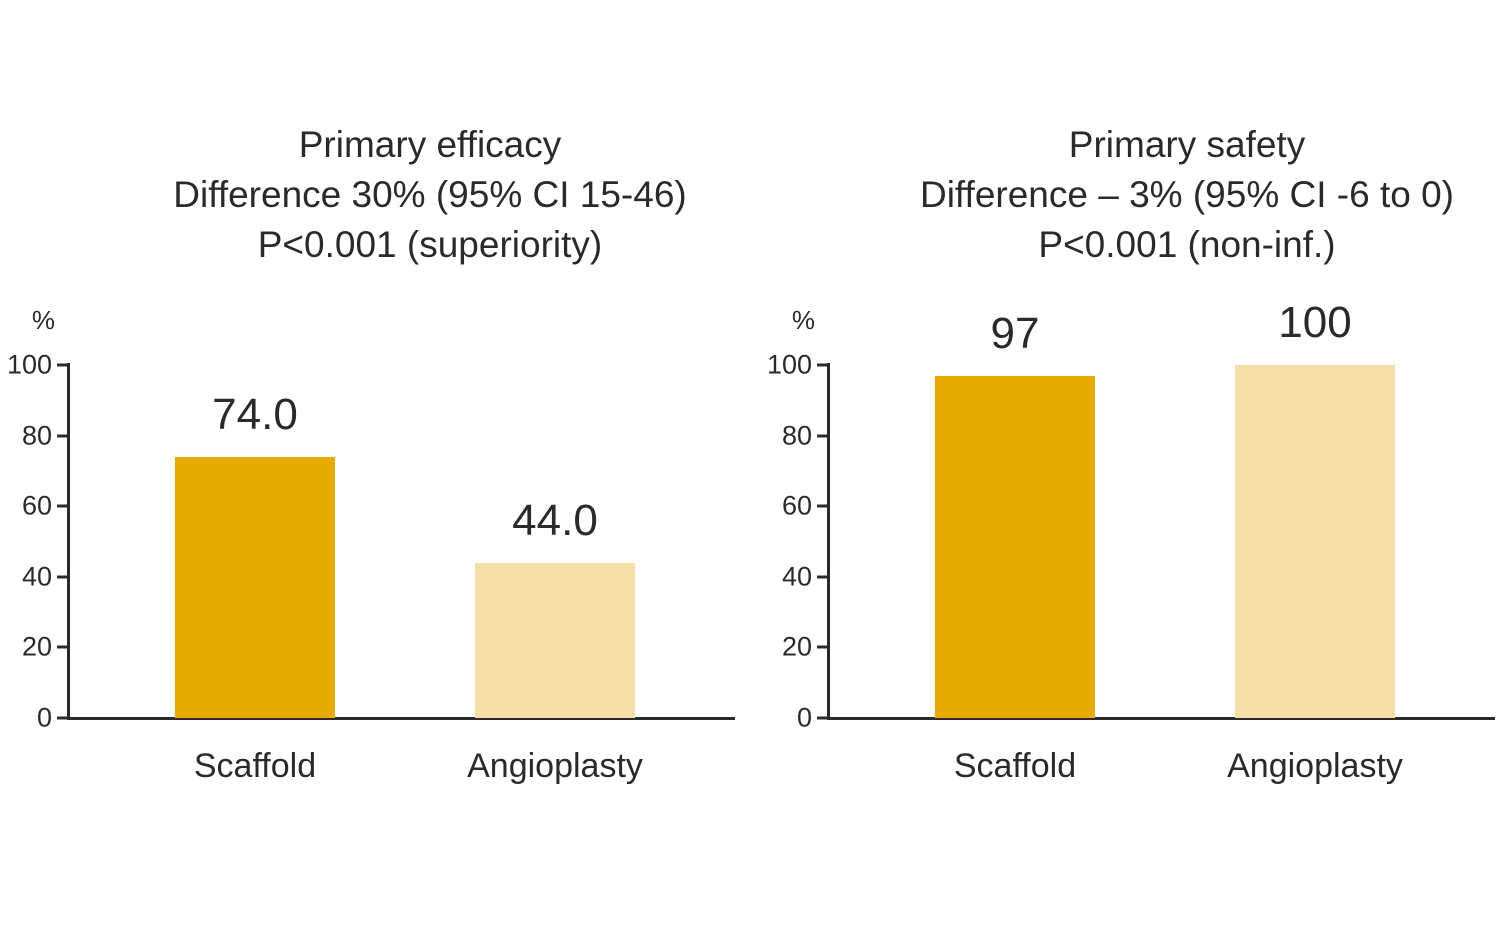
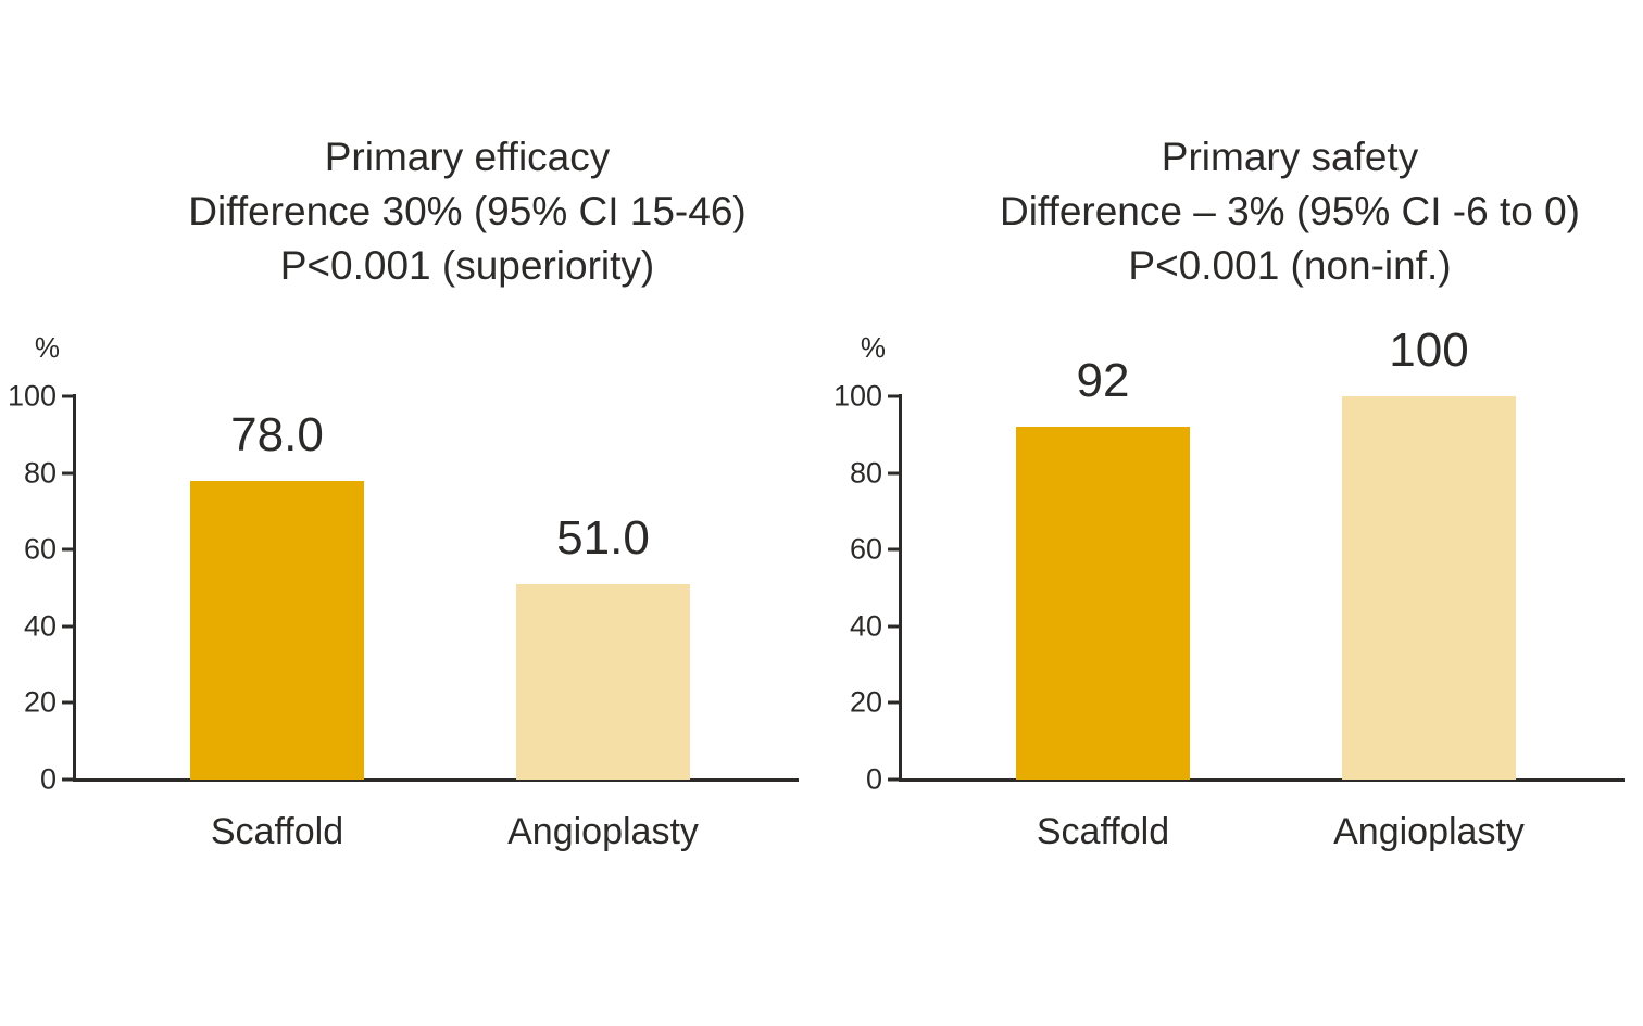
Primary efficacy/Scaffold: 74.0 -> 78.0
Primary efficacy/Angioplasty: 44.0 -> 51.0
Primary safety/Scaffold: 97 -> 92
